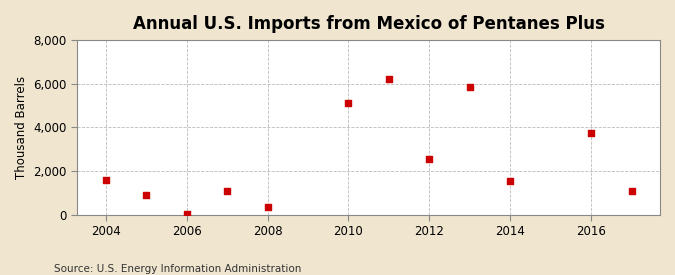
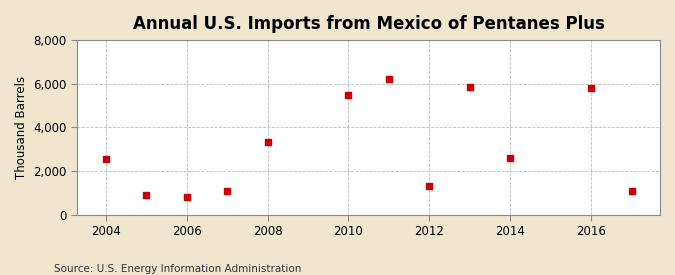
2004: 1,600 -> 2,550
2006: 10 -> 800
2008: 350 -> 3,350
2010: 5,100 -> 5,500
2012: 2,550 -> 1,300
2014: 1,550 -> 2,600
2016: 3,750 -> 5,800
